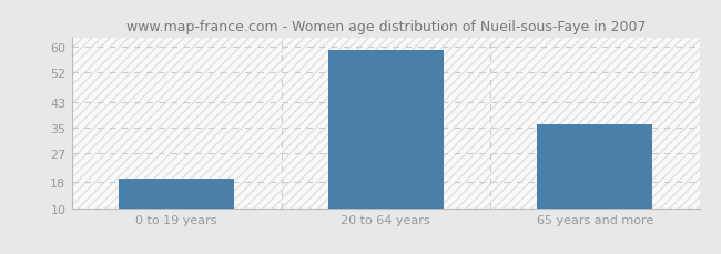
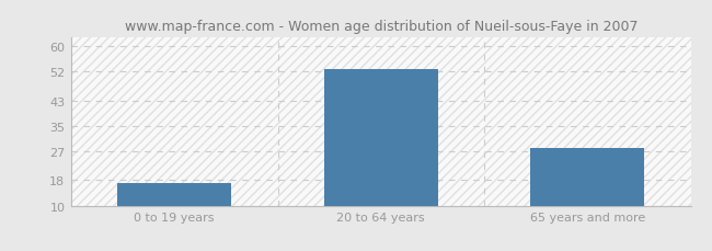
0 to 19 years: 19 -> 17
20 to 64 years: 59 -> 53
65 years and more: 36 -> 28
